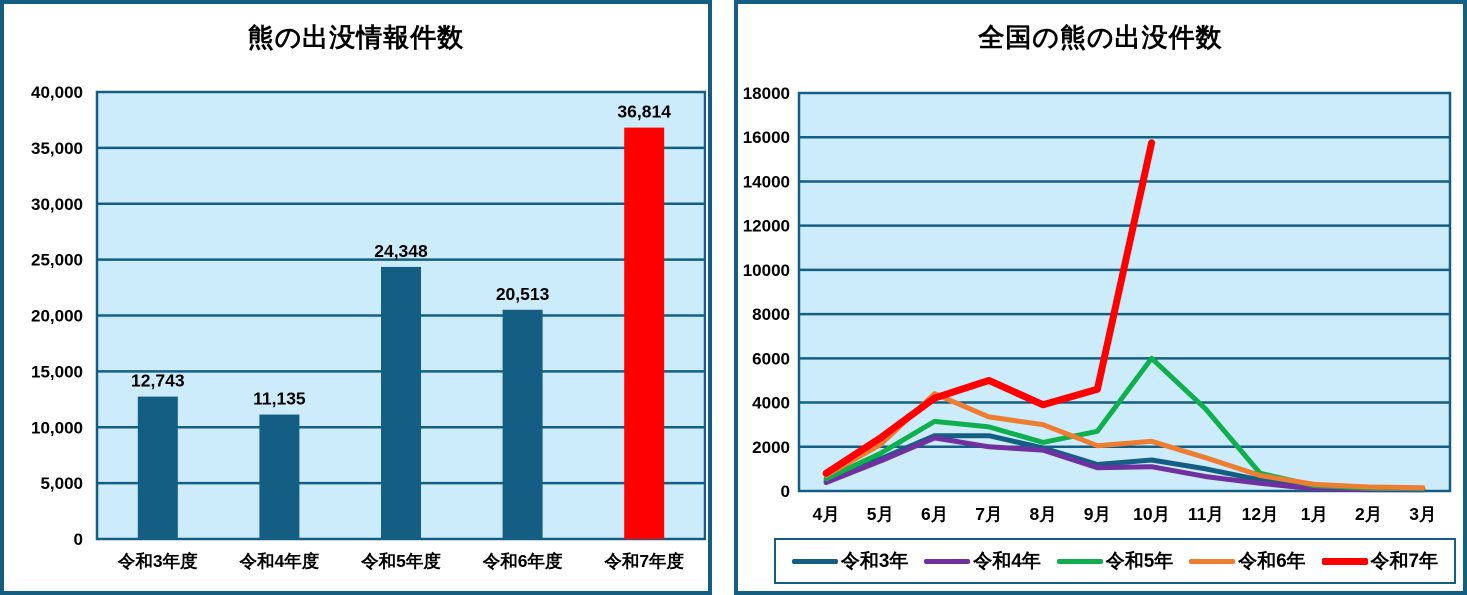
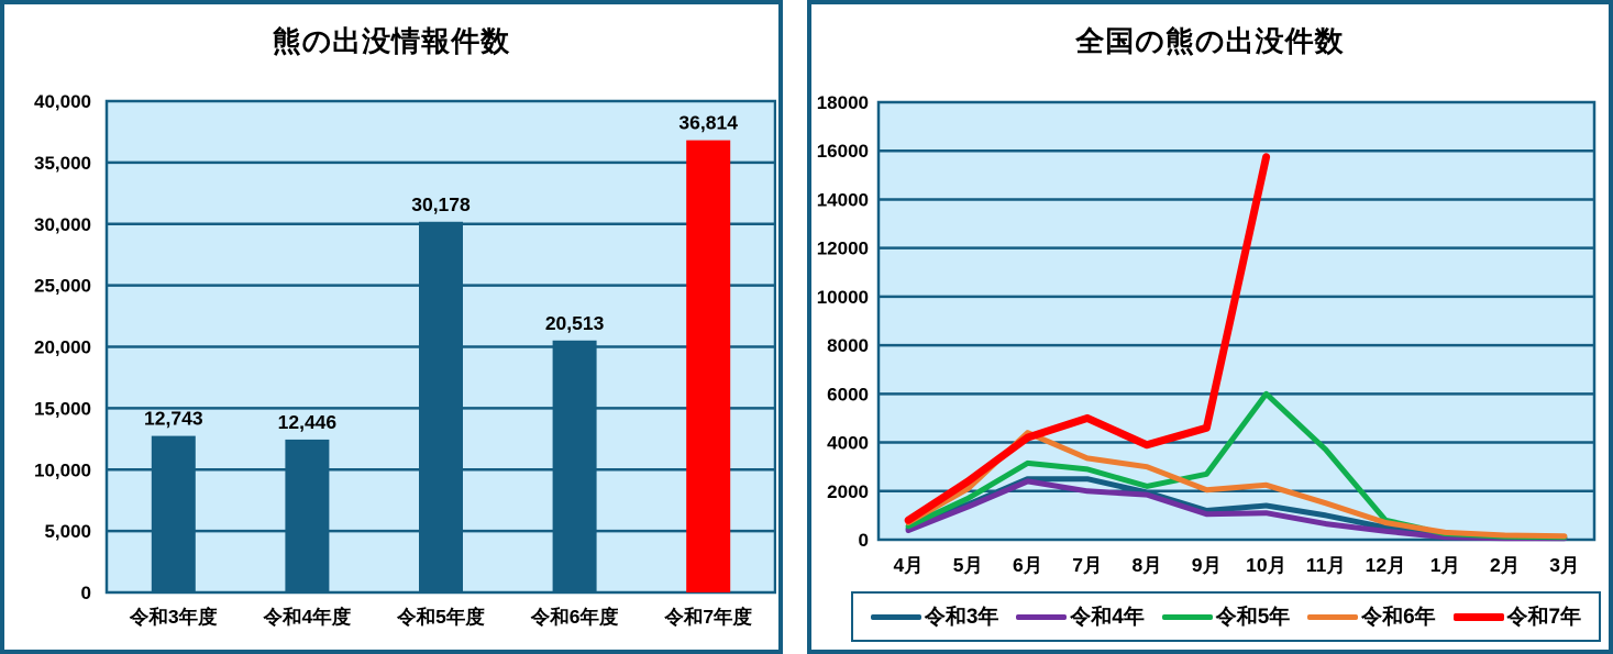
熊の出没情報件数/令和4年度: 11,135 -> 12,446
熊の出没情報件数/令和5年度: 24,348 -> 30,178
